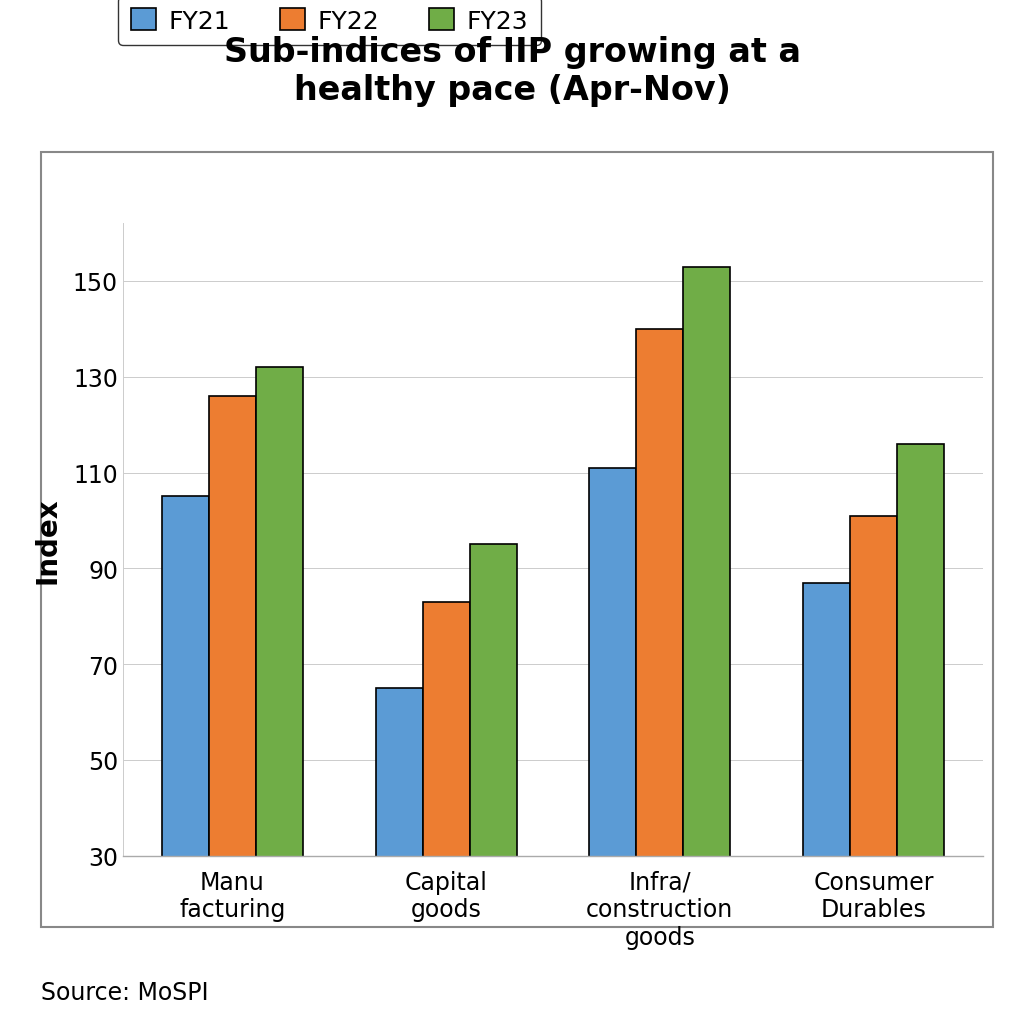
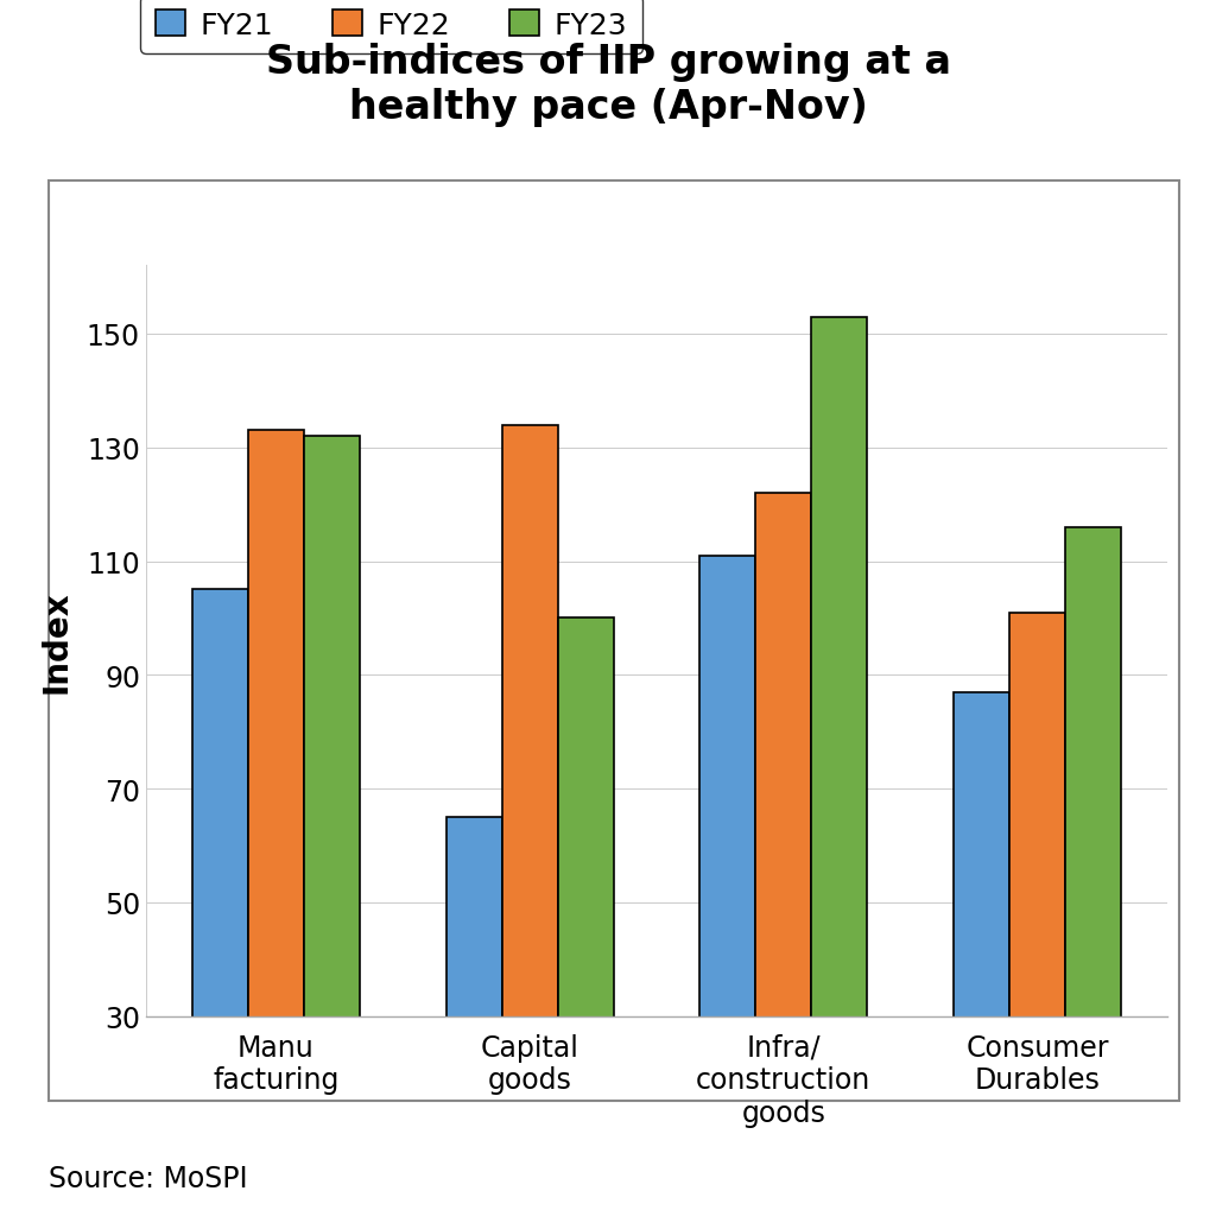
FY22/Manu facturing: 126 -> 133
FY22/Capital goods: 83 -> 134
FY23/Capital goods: 95 -> 100
FY22/Infra/ construction goods: 140 -> 122
